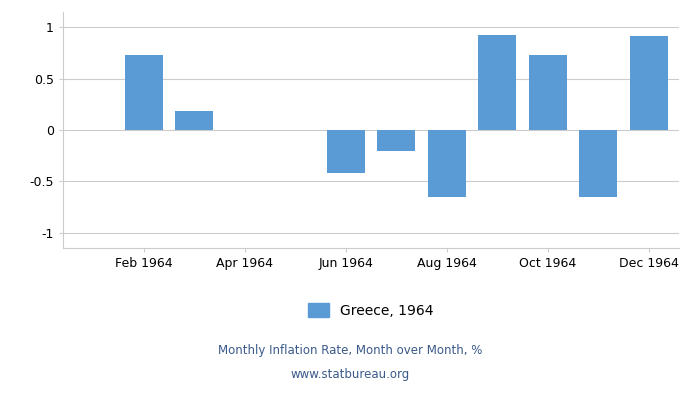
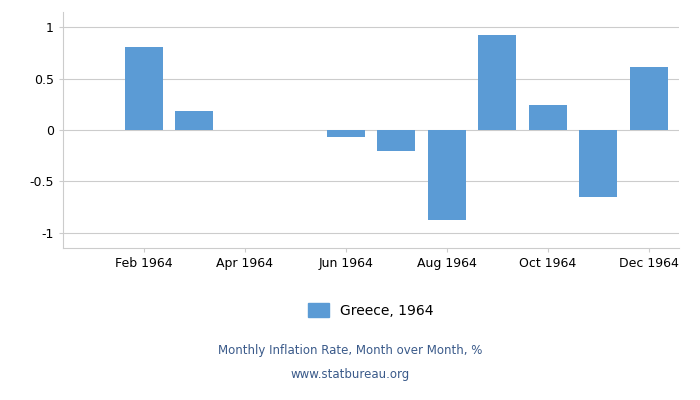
Feb 1964: 0.73 -> 0.81
Jun 1964: -0.42 -> -0.07
Aug 1964: -0.65 -> -0.88
Oct 1964: 0.73 -> 0.24
Dec 1964: 0.92 -> 0.61
